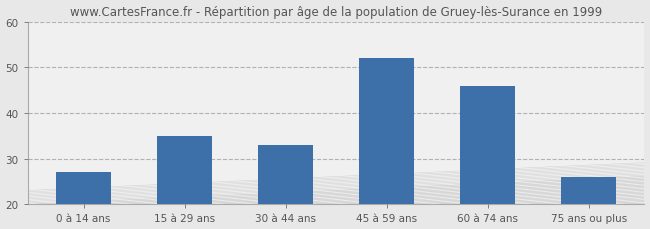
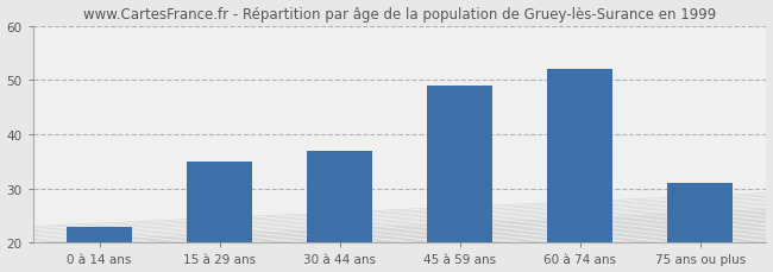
0 à 14 ans: 27 -> 23
30 à 44 ans: 33 -> 37
45 à 59 ans: 52 -> 49
60 à 74 ans: 46 -> 52
75 ans ou plus: 26 -> 31
